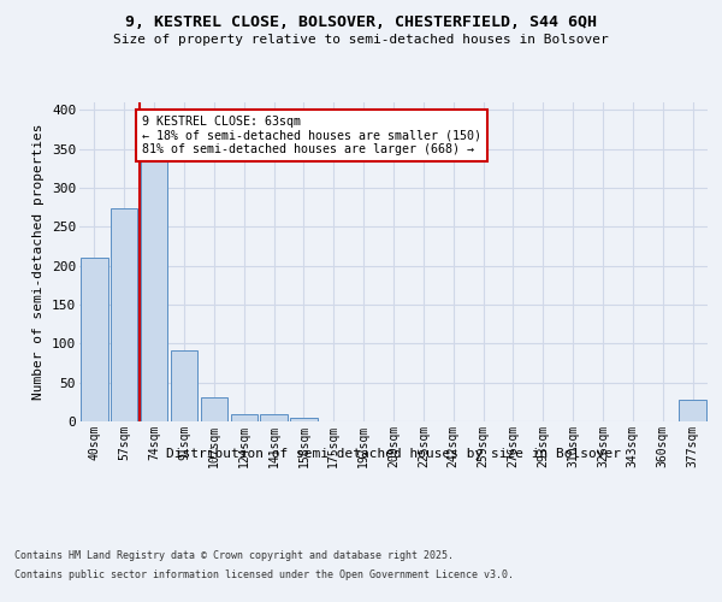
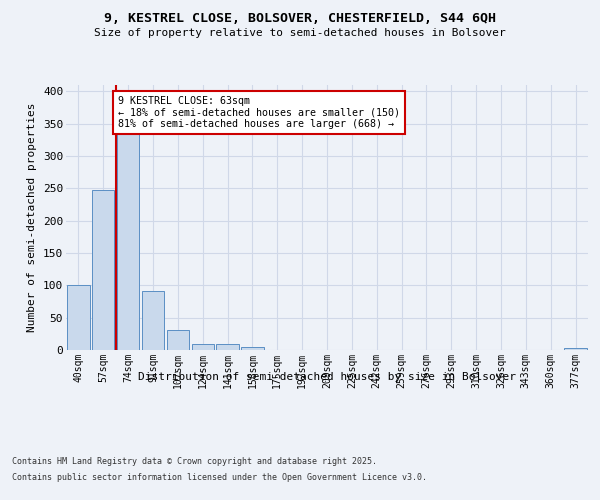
40sqm: 210 -> 100
57sqm: 274 -> 248
377sqm: 28 -> 3
